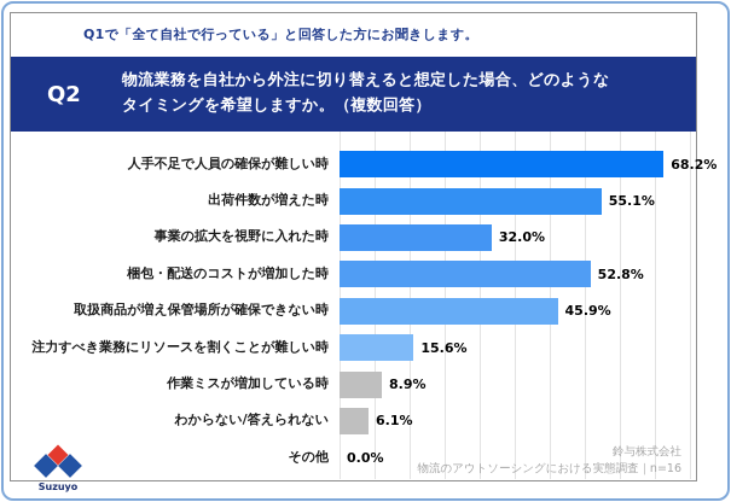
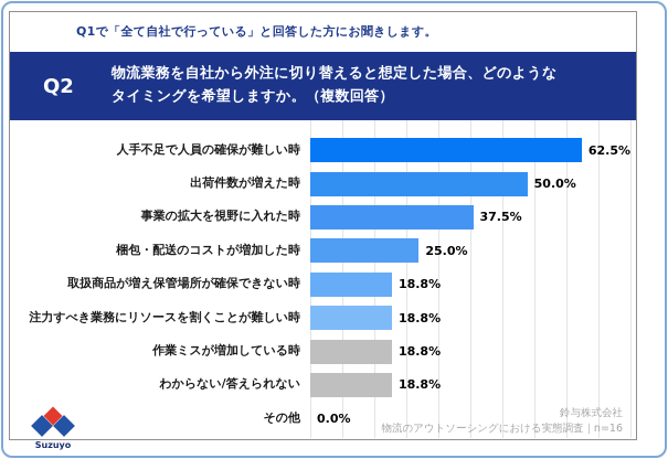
人手不足で人員の確保が難しい時: 68.2% -> 62.5%
出荷件数が増えた時: 55.1% -> 50.0%
事業の拡大を視野に入れた時: 32.0% -> 37.5%
梱包・配送のコストが増加した時: 52.8% -> 25.0%
取扱商品が増え保管場所が確保できない時: 45.9% -> 18.8%
注力すべき業務にリソースを割くことが難しい時: 15.6% -> 18.8%
作業ミスが増加している時: 8.9% -> 18.8%
わからない/答えられない: 6.1% -> 18.8%
